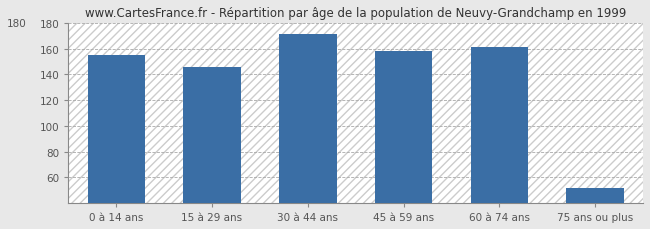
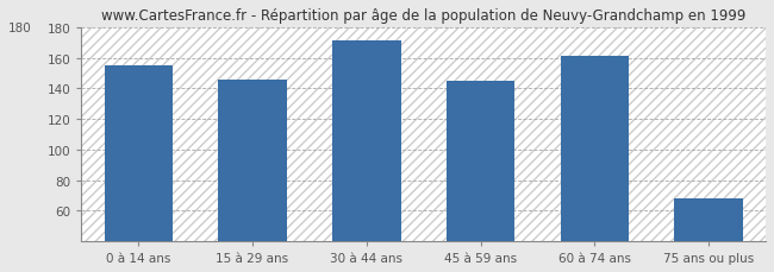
45 à 59 ans: 158 -> 145
75 ans ou plus: 52 -> 68
